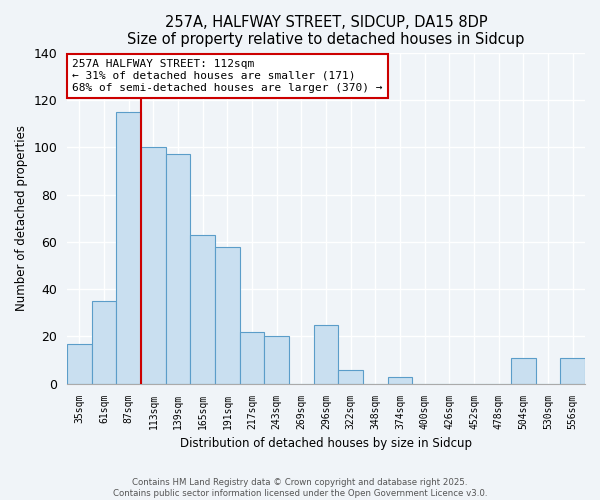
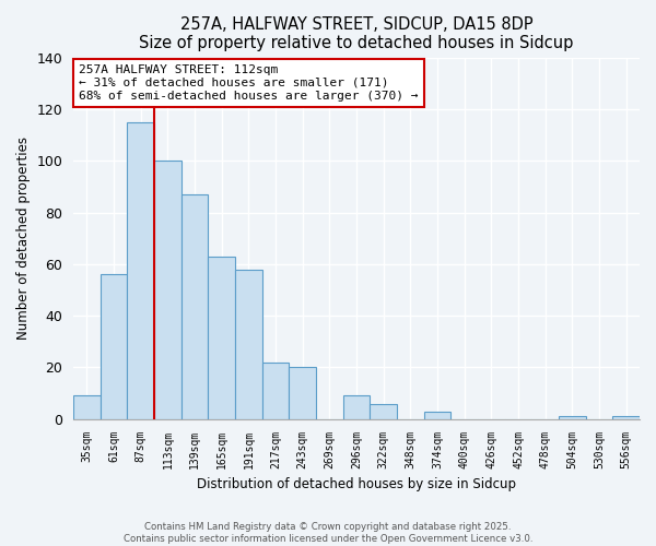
35sqm: 17 -> 9
61sqm: 35 -> 56
139sqm: 97 -> 87
296sqm: 25 -> 9
504sqm: 11 -> 1
556sqm: 11 -> 1
